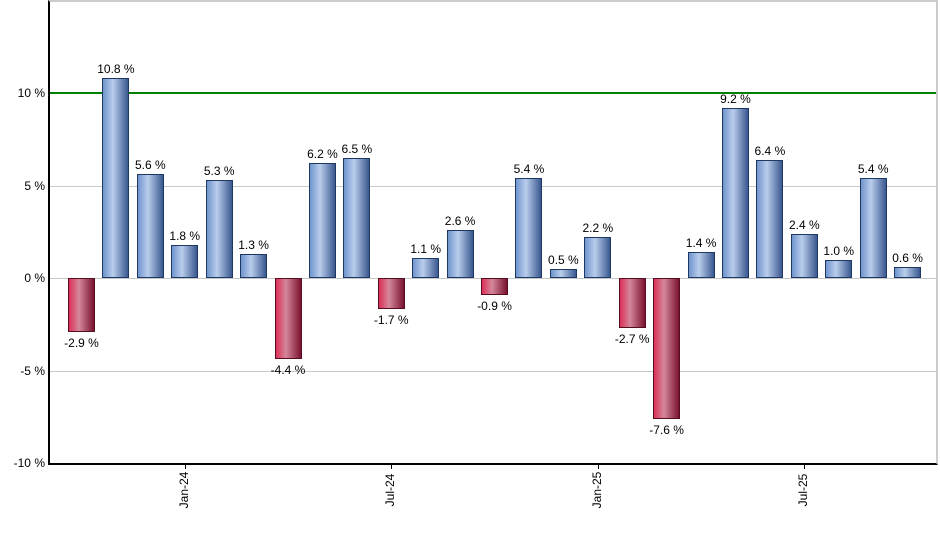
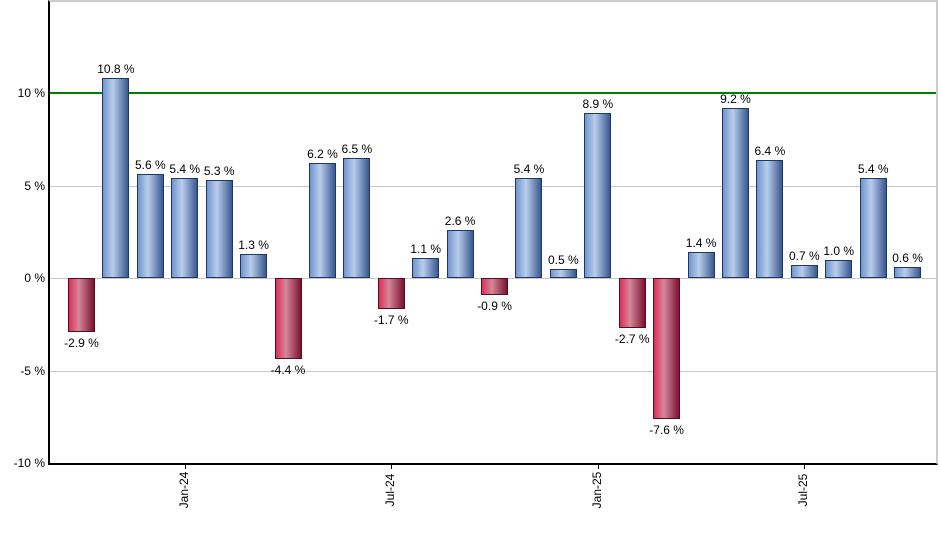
Jan-24: 1.8 -> 5.4
Jan-25: 2.2 -> 8.9
Jul-25: 2.4 -> 0.7
